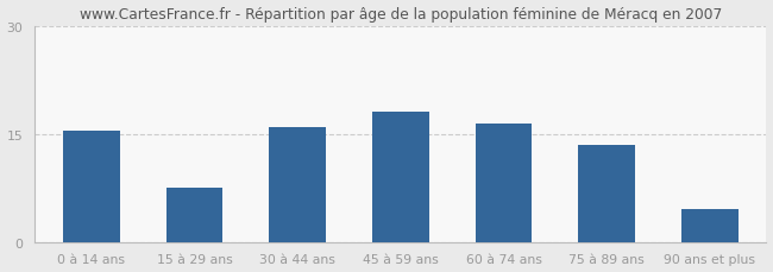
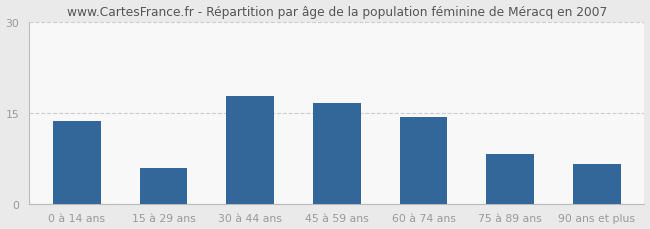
0 à 14 ans: 15.5 -> 13.6
15 à 29 ans: 7.5 -> 5.8
30 à 44 ans: 16.0 -> 17.8
45 à 59 ans: 18.0 -> 16.6
60 à 74 ans: 16.5 -> 14.2
75 à 89 ans: 13.5 -> 8.2
90 ans et plus: 4.5 -> 6.6
